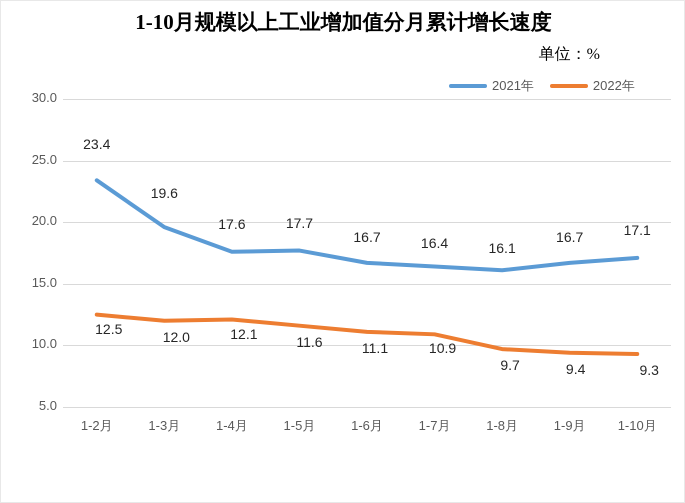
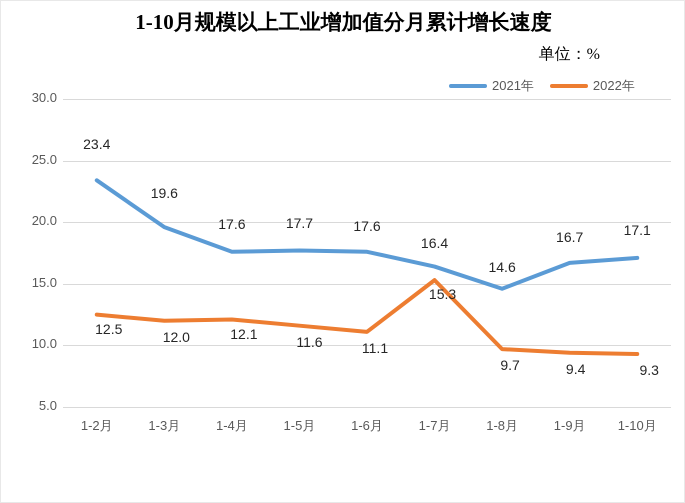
2021年/1-6月: 16.7 -> 17.6
2022年/1-7月: 10.9 -> 15.3
2021年/1-8月: 16.1 -> 14.6
